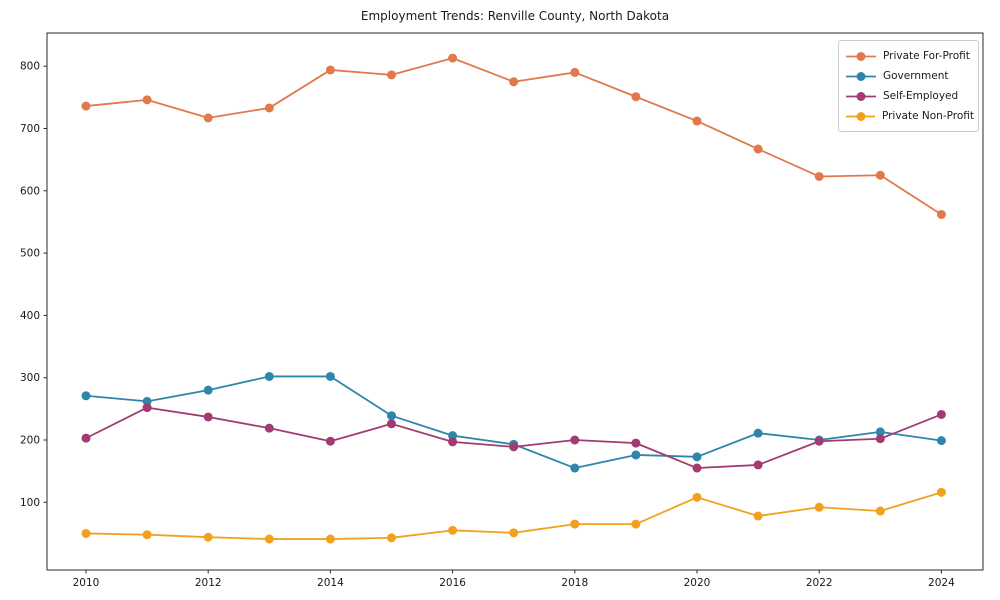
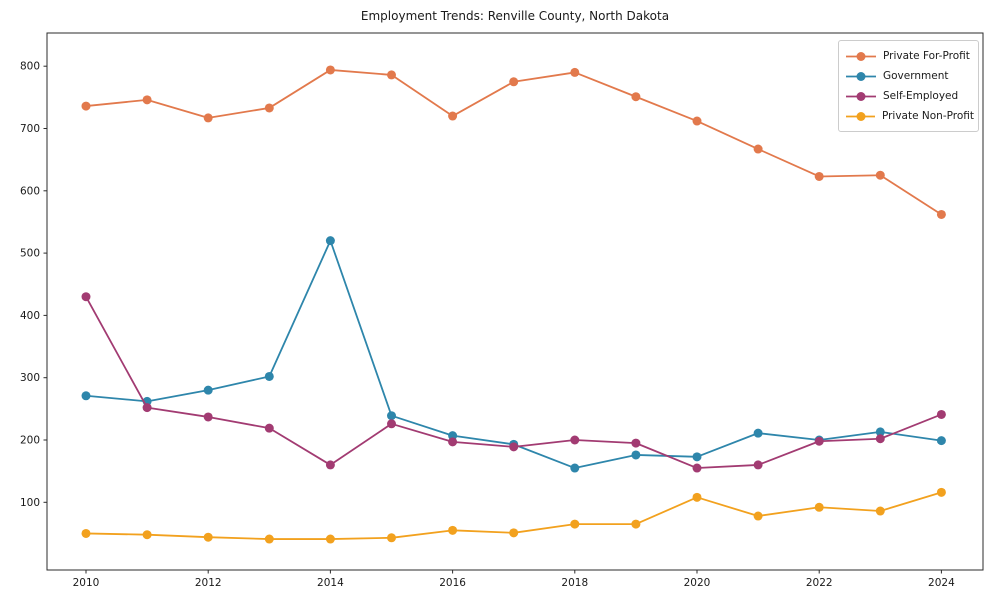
Self-Employed/2010: 200 -> 430
Government/2014: 300 -> 520
Self-Employed/2014: 200 -> 160
Private For-Profit/2016: 810 -> 720
